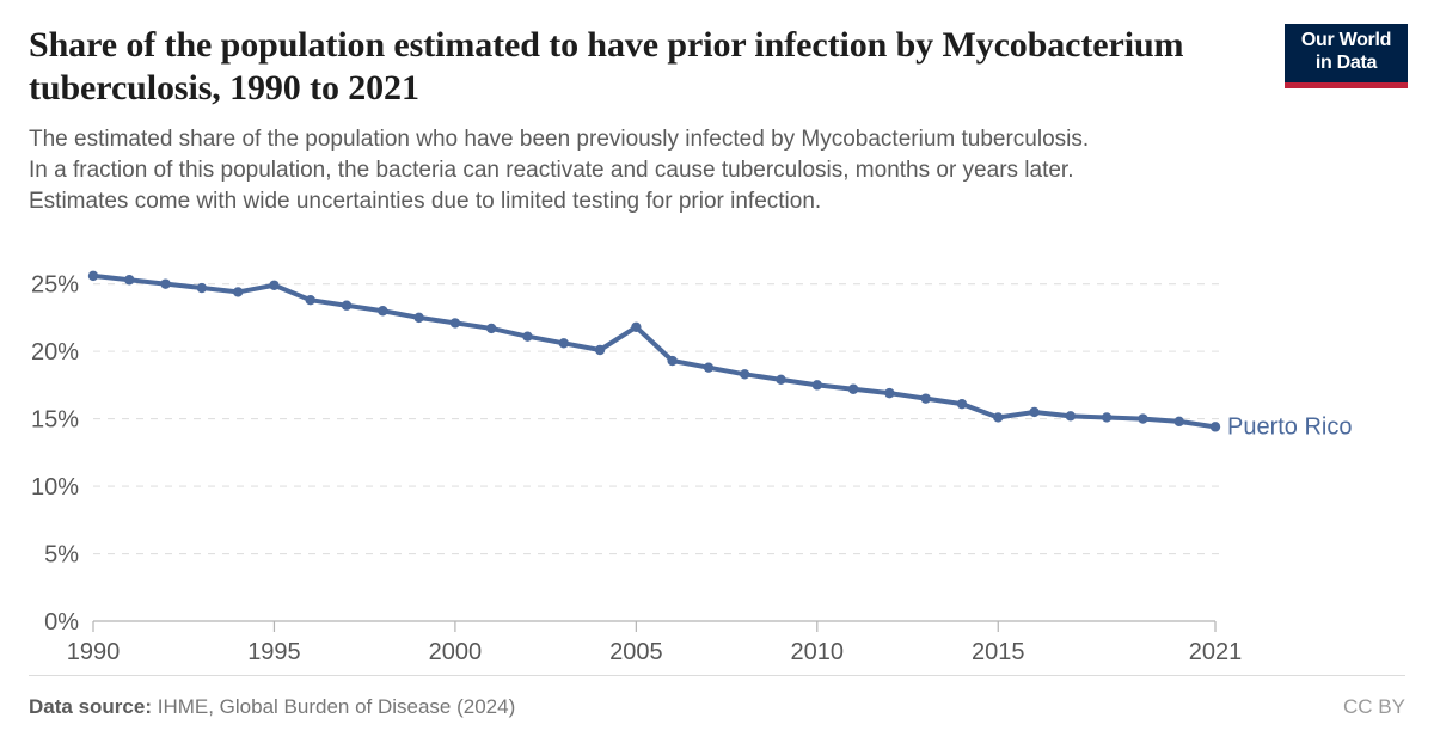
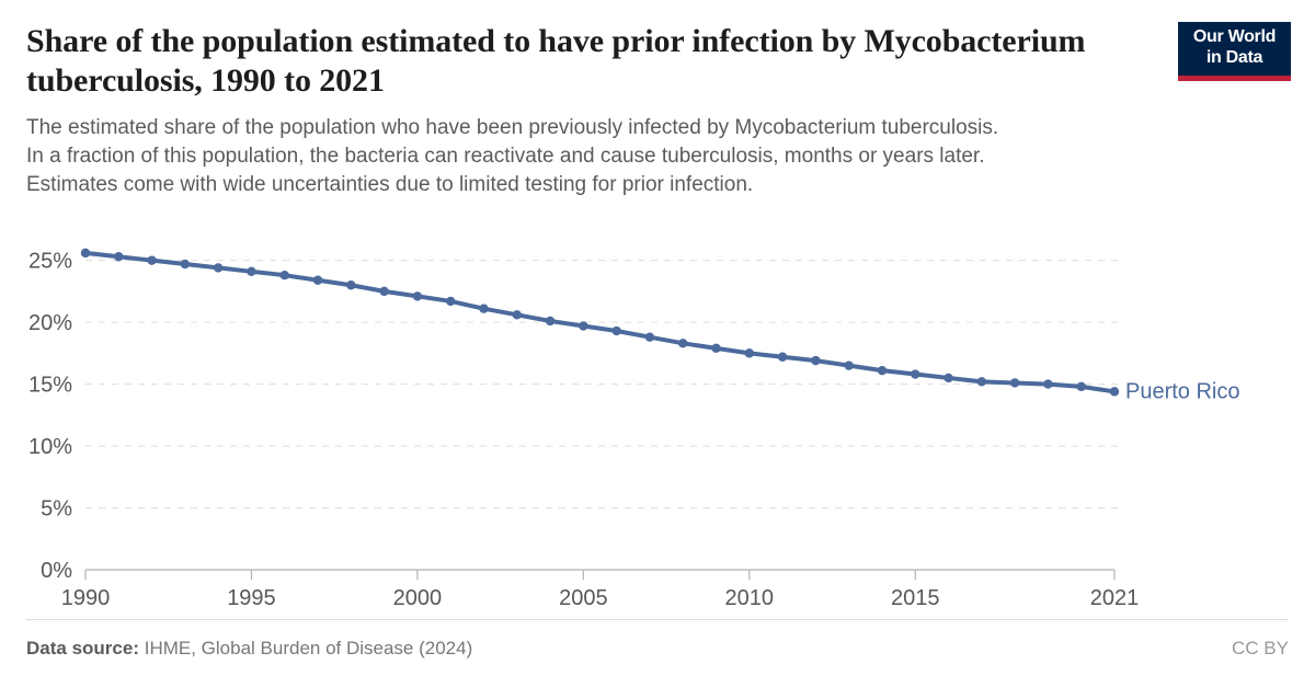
1995: 24.9% -> 24.1%
2005: 21.8% -> 19.7%
2015: 15.1% -> 15.8%
